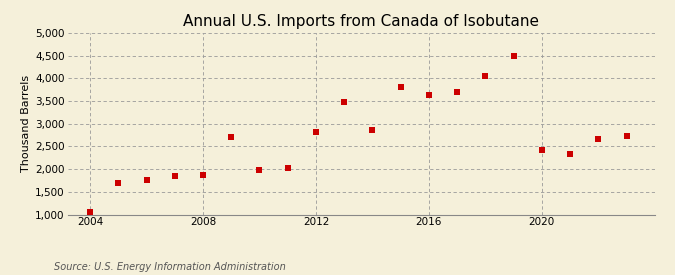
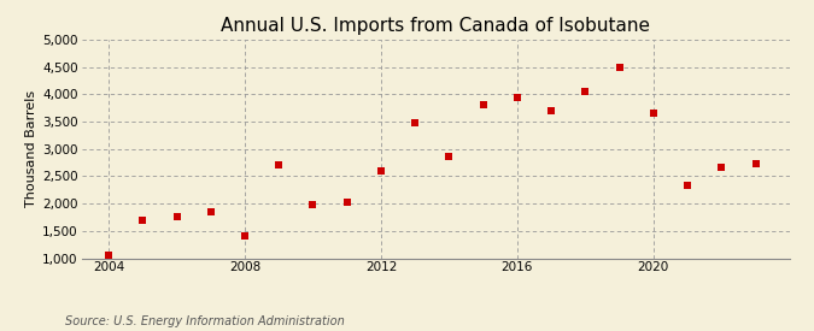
2008: 1,870 -> 1,400
2012: 2,820 -> 2,600
2016: 3,640 -> 3,950
2020: 2,420 -> 3,650
